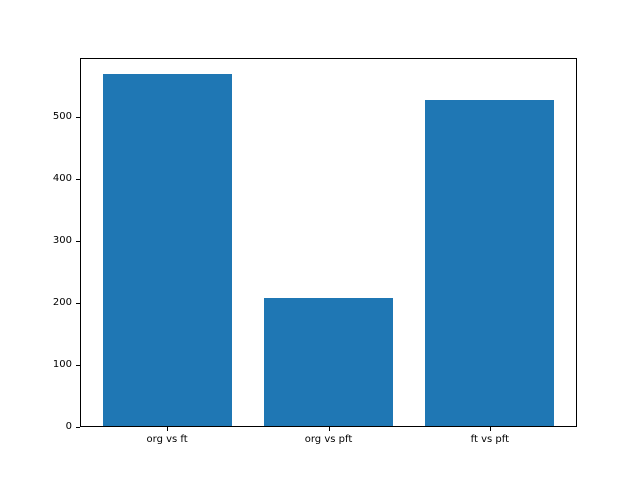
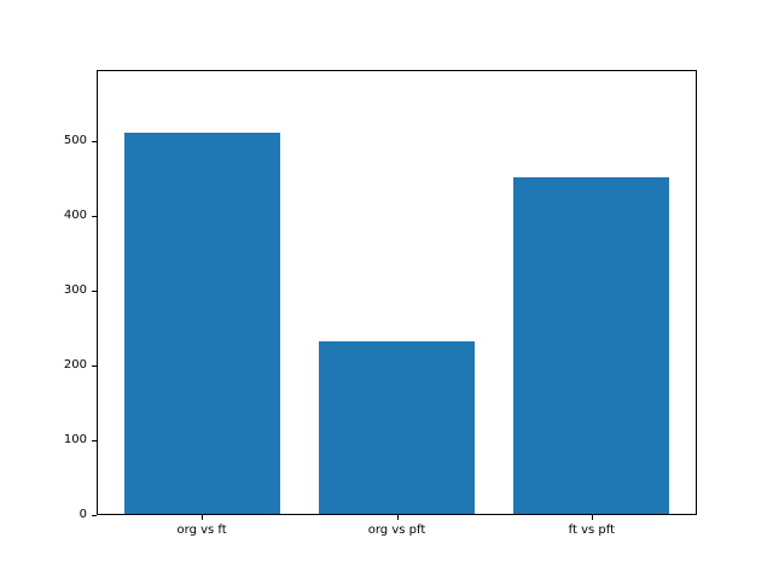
org vs ft: 570 -> 510
org vs pft: 210 -> 230
ft vs pft: 530 -> 450
